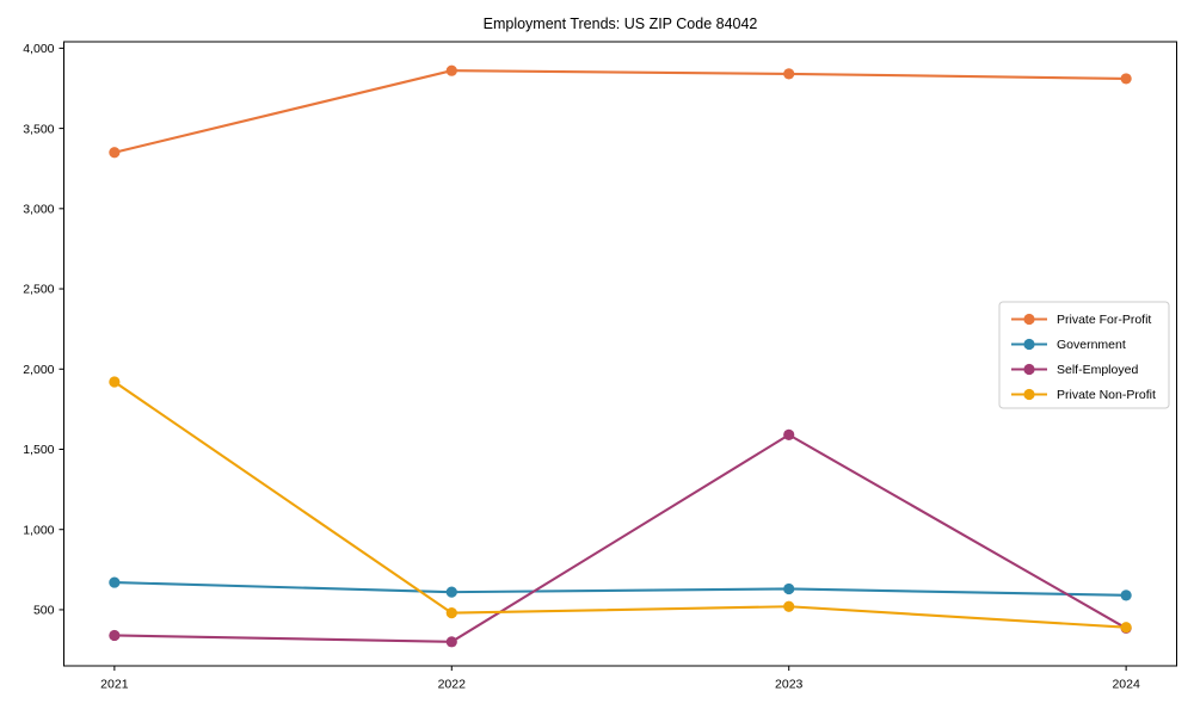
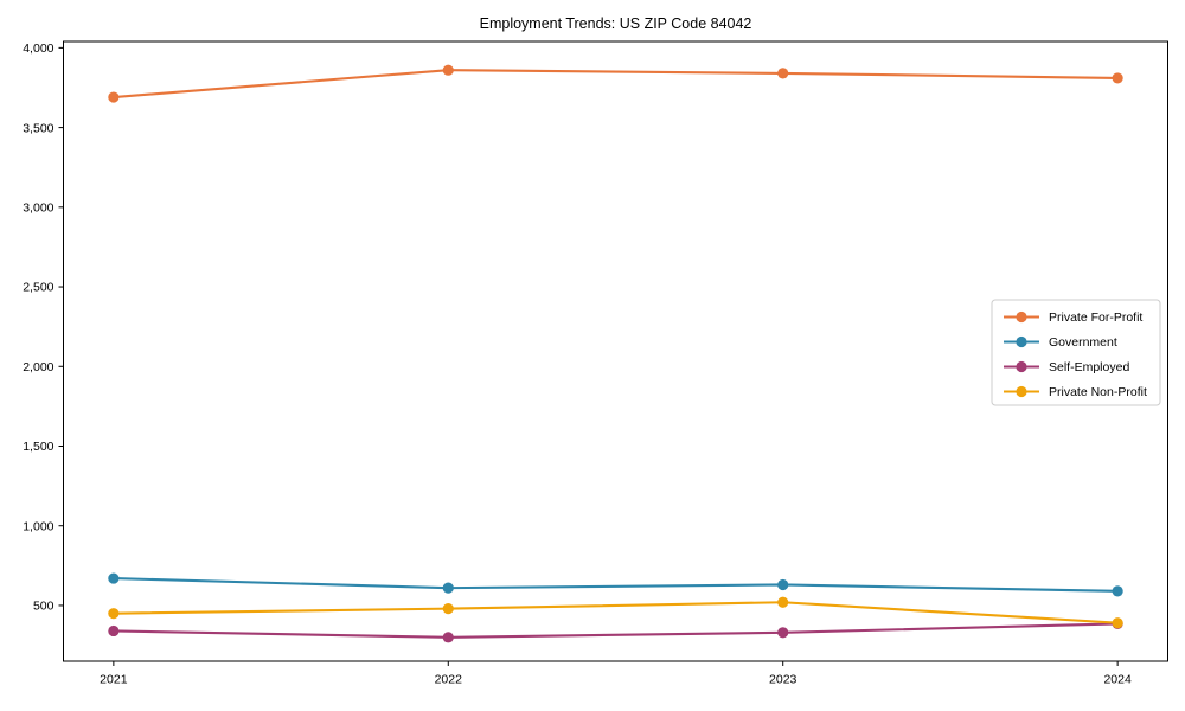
Private For-Profit/2021: 3350 -> 3690
Private Non-Profit/2021: 1920 -> 450
Self-Employed/2023: 1590 -> 330
